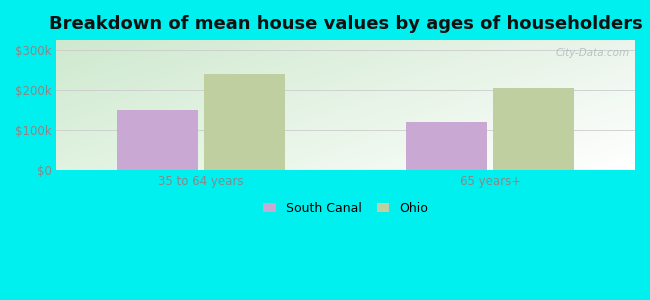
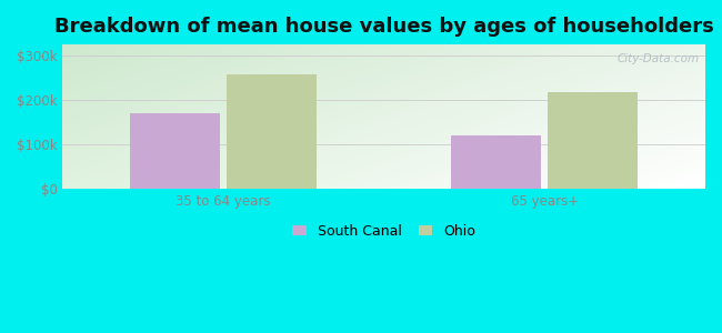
South Canal/35 to 64 years: $150k -> $170k
Ohio/35 to 64 years: $240k -> $258k
Ohio/65 years+: $205k -> $218k
